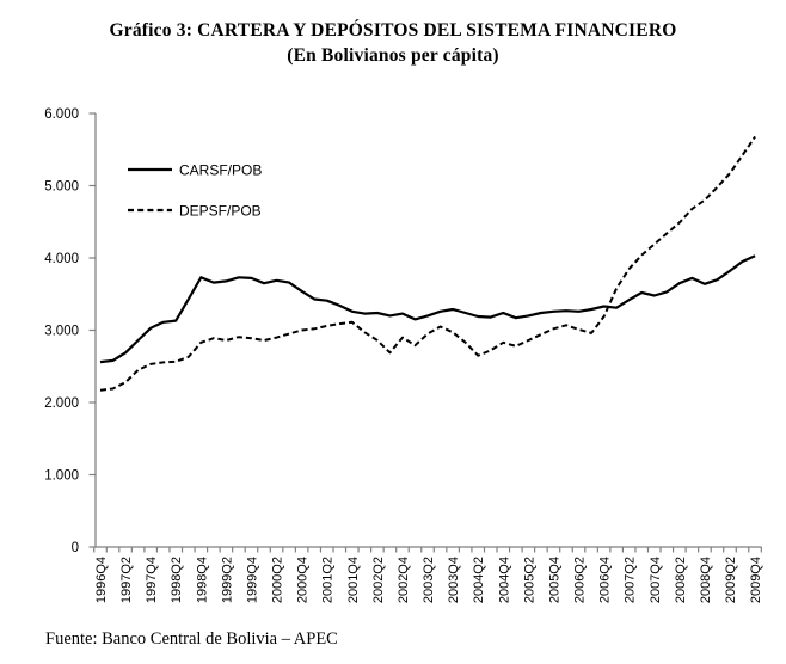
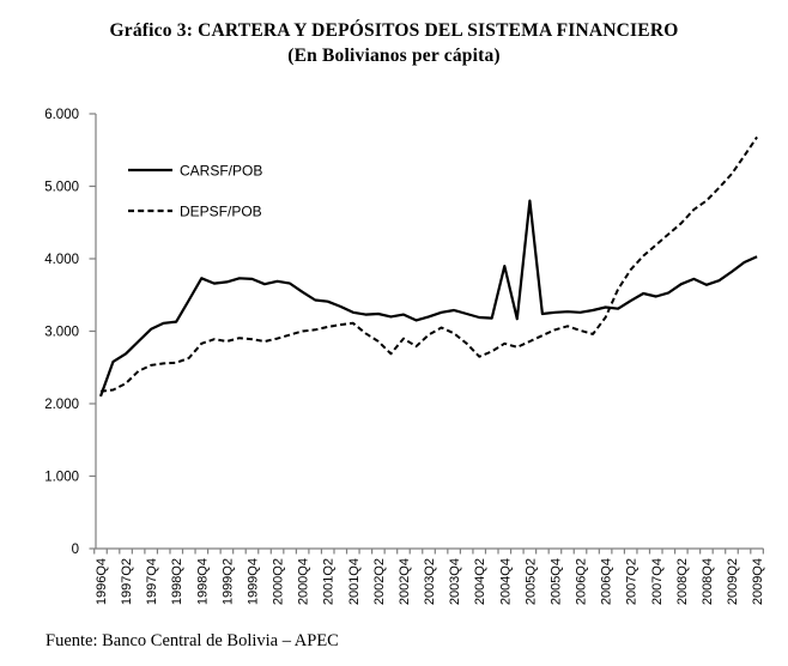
CARSF/POB/1996Q4: 2600 -> 2100
CARSF/POB/2004Q4: 3200 -> 3900
CARSF/POB/2005Q2: 3200 -> 4800
